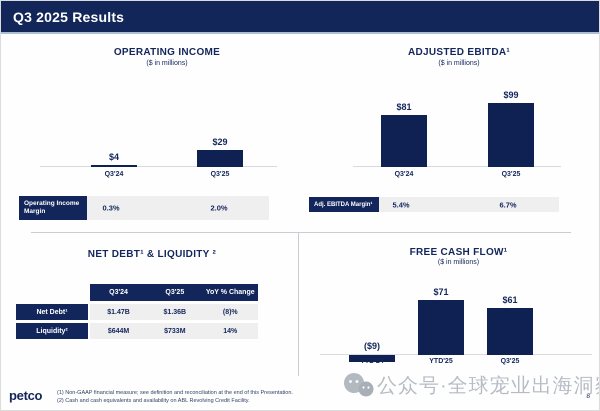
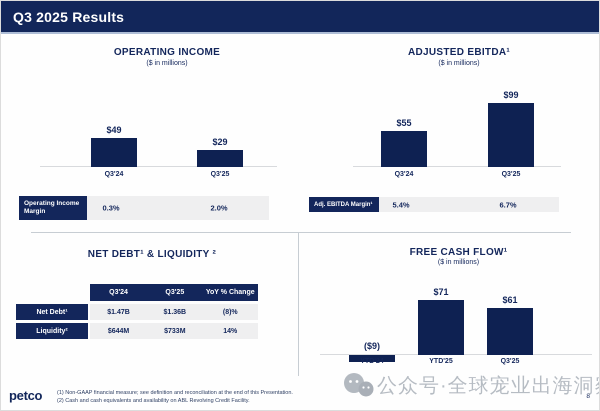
OPERATING INCOME/Q3'24: $4 -> $49
ADJUSTED EBITDA¹/Q3'24: $81 -> $55
